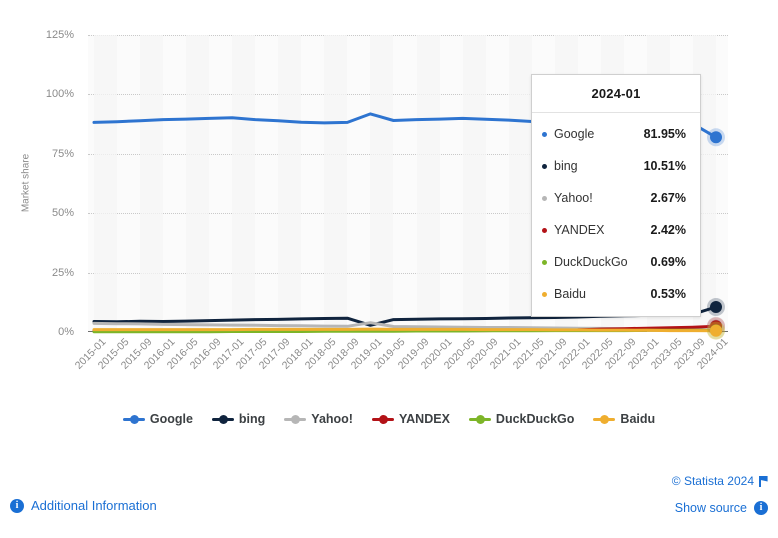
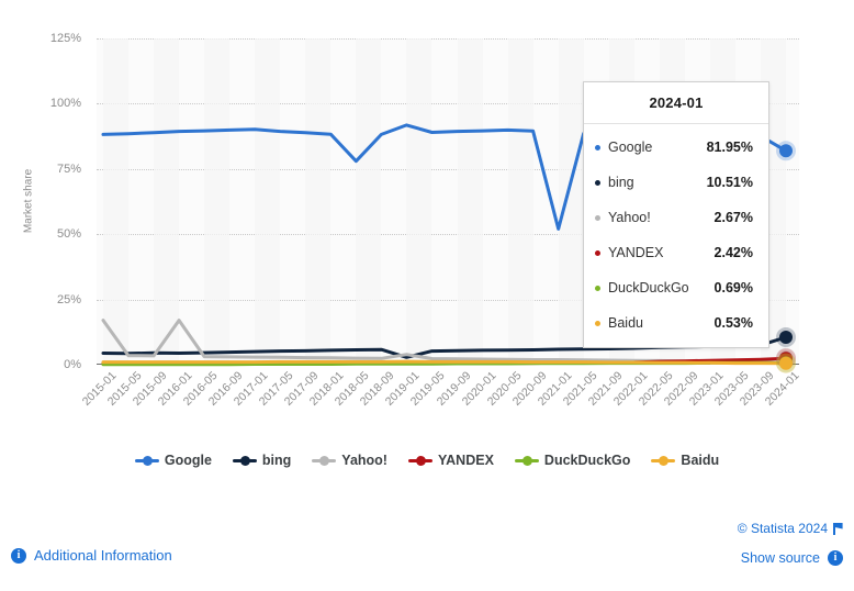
Yahoo!/2015-01: 4% -> 17%
Yahoo!/2016-01: 3% -> 17%
Google/2018-05: 88% -> 78%
Google/2021-01: 89% -> 52%
